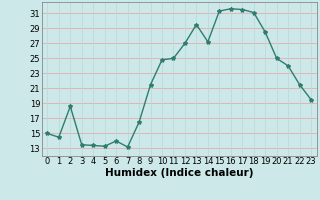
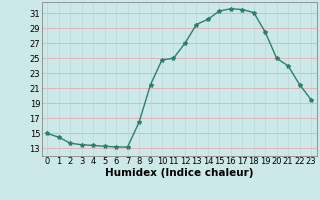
2: 18.6 -> 13.7
6: 14.0 -> 13.2
14: 27.2 -> 30.2
